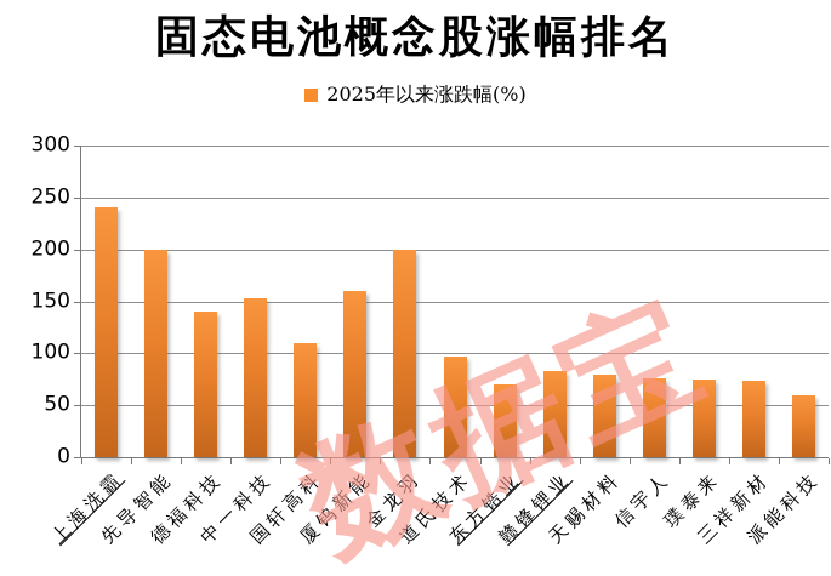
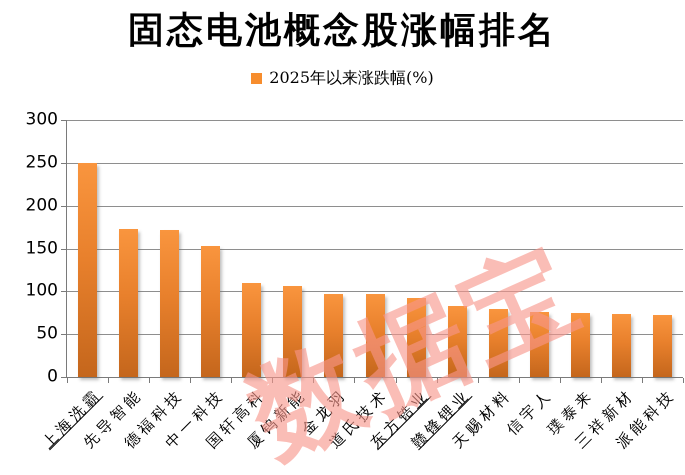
上海洗霸: 240 -> 250
先导智能: 200 -> 170
德福科技: 140 -> 170
厦钨新能: 160 -> 110
金龙羽: 200 -> 100
东方锆业: 70 -> 90
派能科技: 60 -> 70
